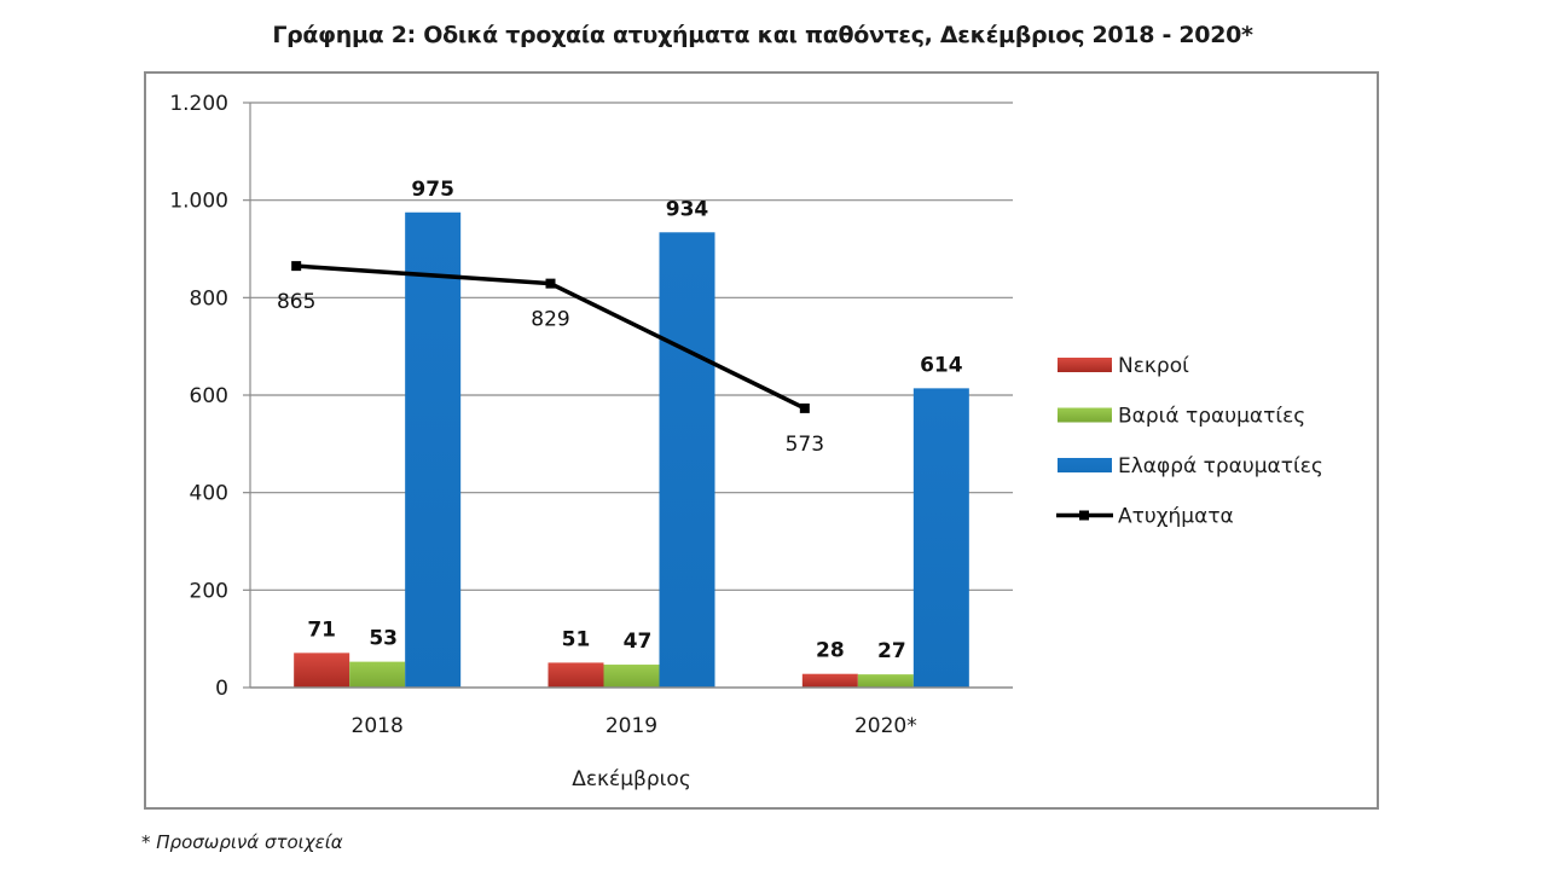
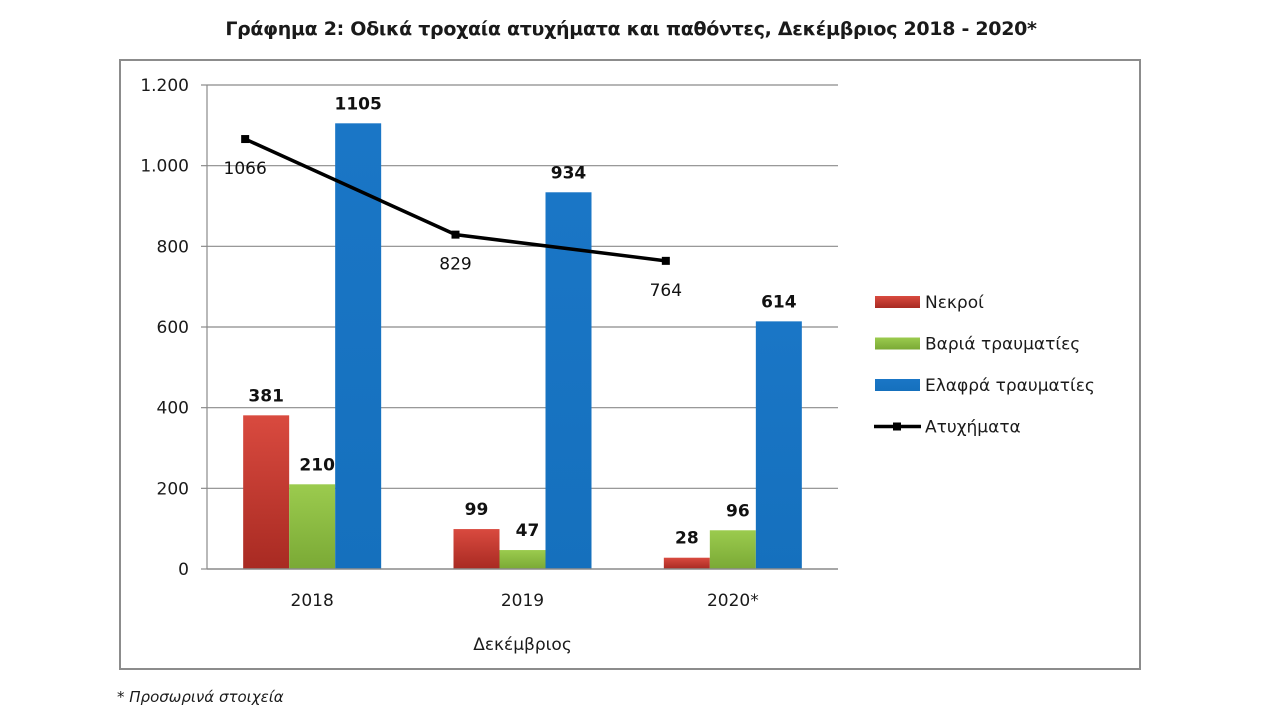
Νεκροί/2018: 71 -> 381
Βαριά τραυματίες/2018: 53 -> 210
Ελαφρά τραυματίες/2018: 975 -> 1105
Ατυχήματα/2018: 865 -> 1066
Νεκροί/2019: 51 -> 99
Βαριά τραυματίες/2020*: 27 -> 96
Ατυχήματα/2020*: 573 -> 764
